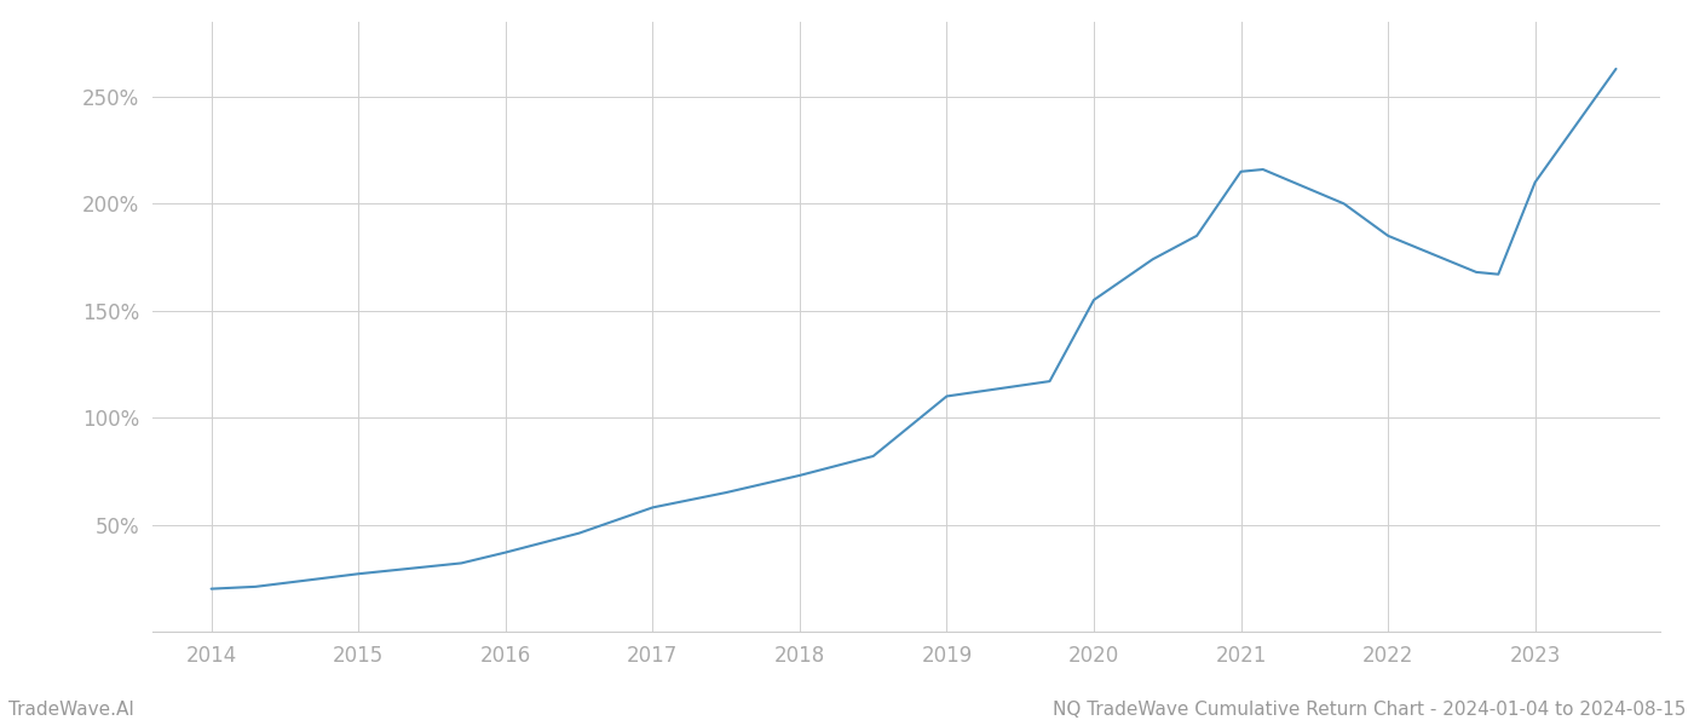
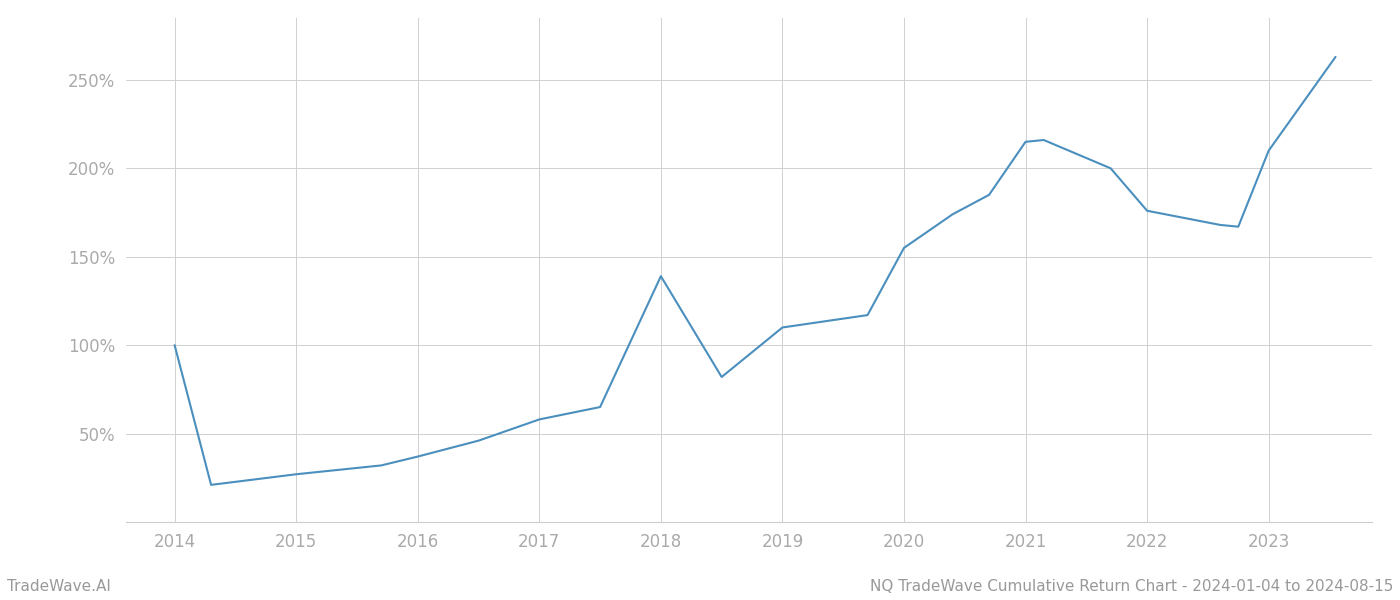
2014: 20% -> 100%
2018: 73% -> 139%
2022: 185% -> 176%
